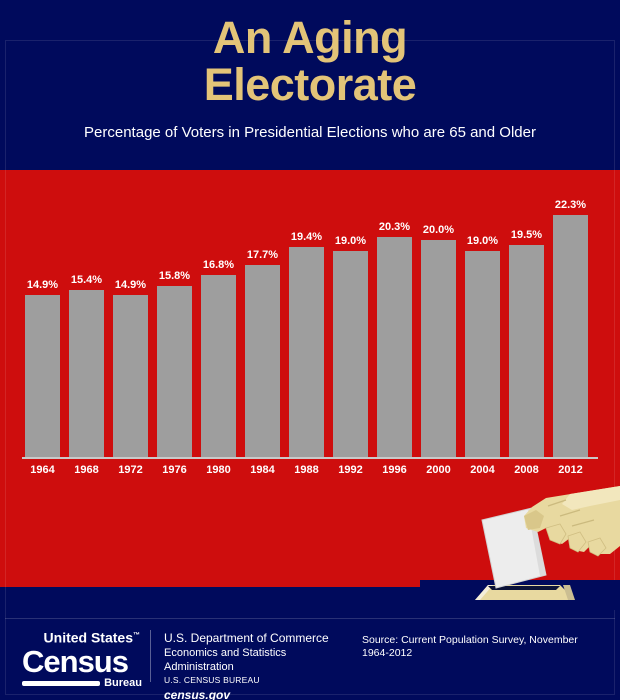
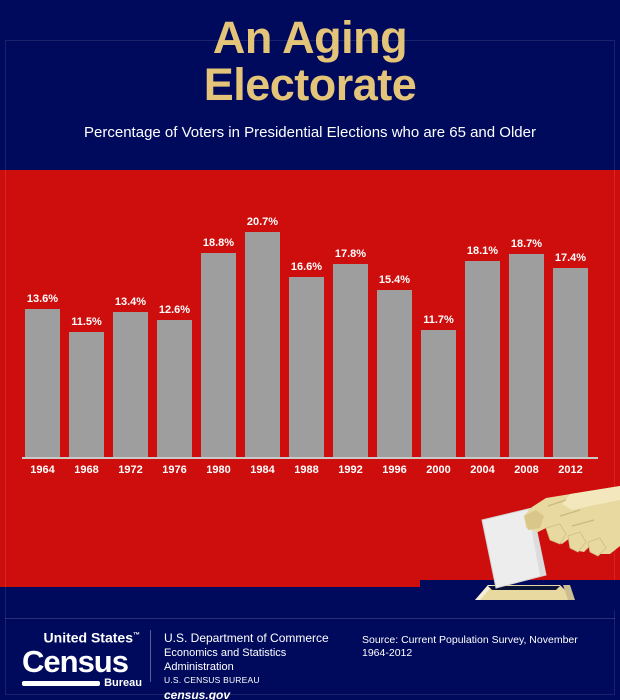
1964: 14.9% -> 13.6%
1968: 15.4% -> 11.5%
1972: 14.9% -> 13.4%
1976: 15.8% -> 12.6%
1980: 16.8% -> 18.8%
1984: 17.7% -> 20.7%
1988: 19.4% -> 16.6%
1992: 19.0% -> 17.8%
1996: 20.3% -> 15.4%
2000: 20.0% -> 11.7%
2004: 19.0% -> 18.1%
2008: 19.5% -> 18.7%
2012: 22.3% -> 17.4%
